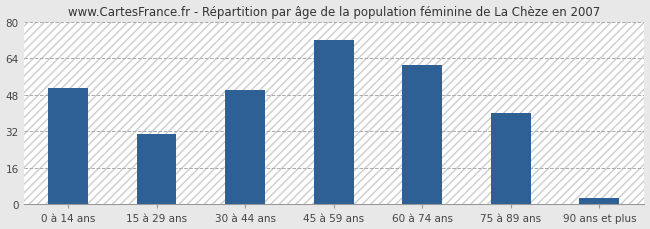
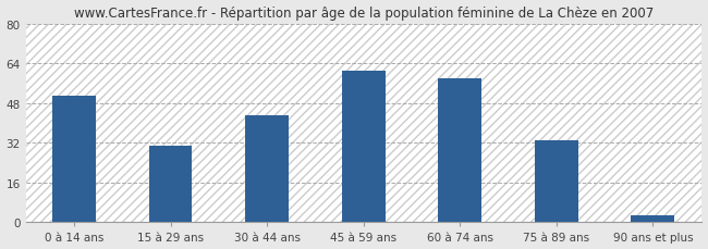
30 à 44 ans: 50 -> 43
45 à 59 ans: 72 -> 61
60 à 74 ans: 61 -> 58
75 à 89 ans: 40 -> 33
